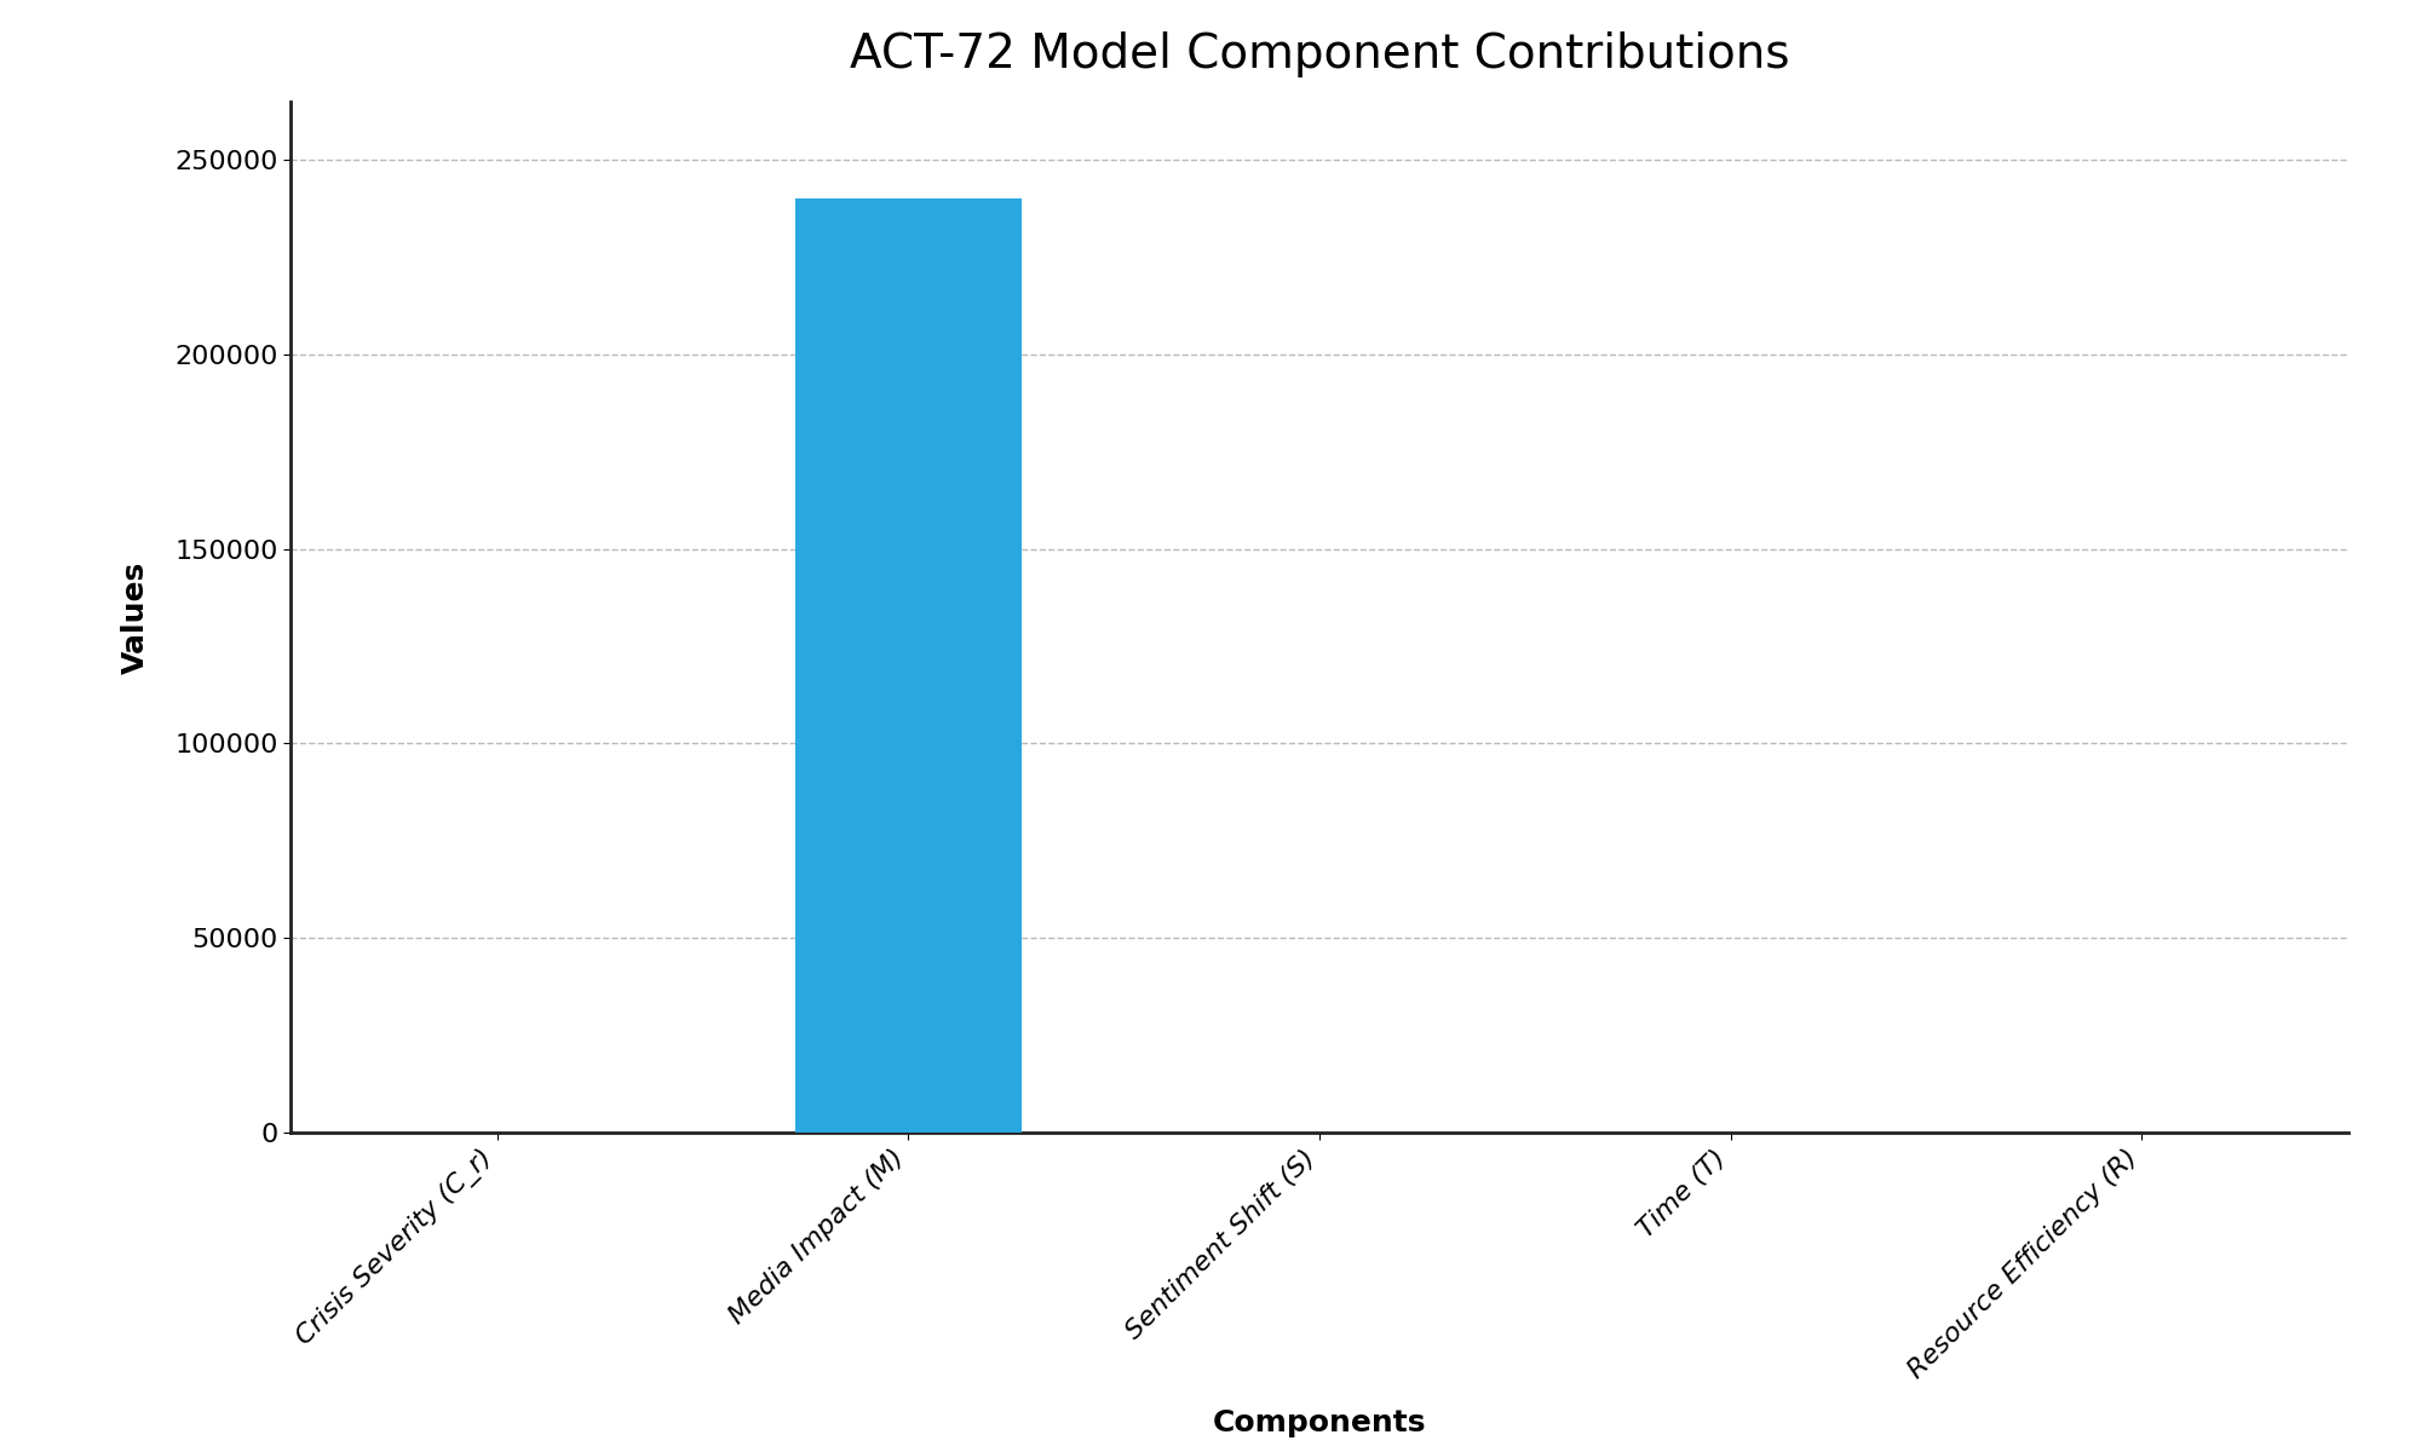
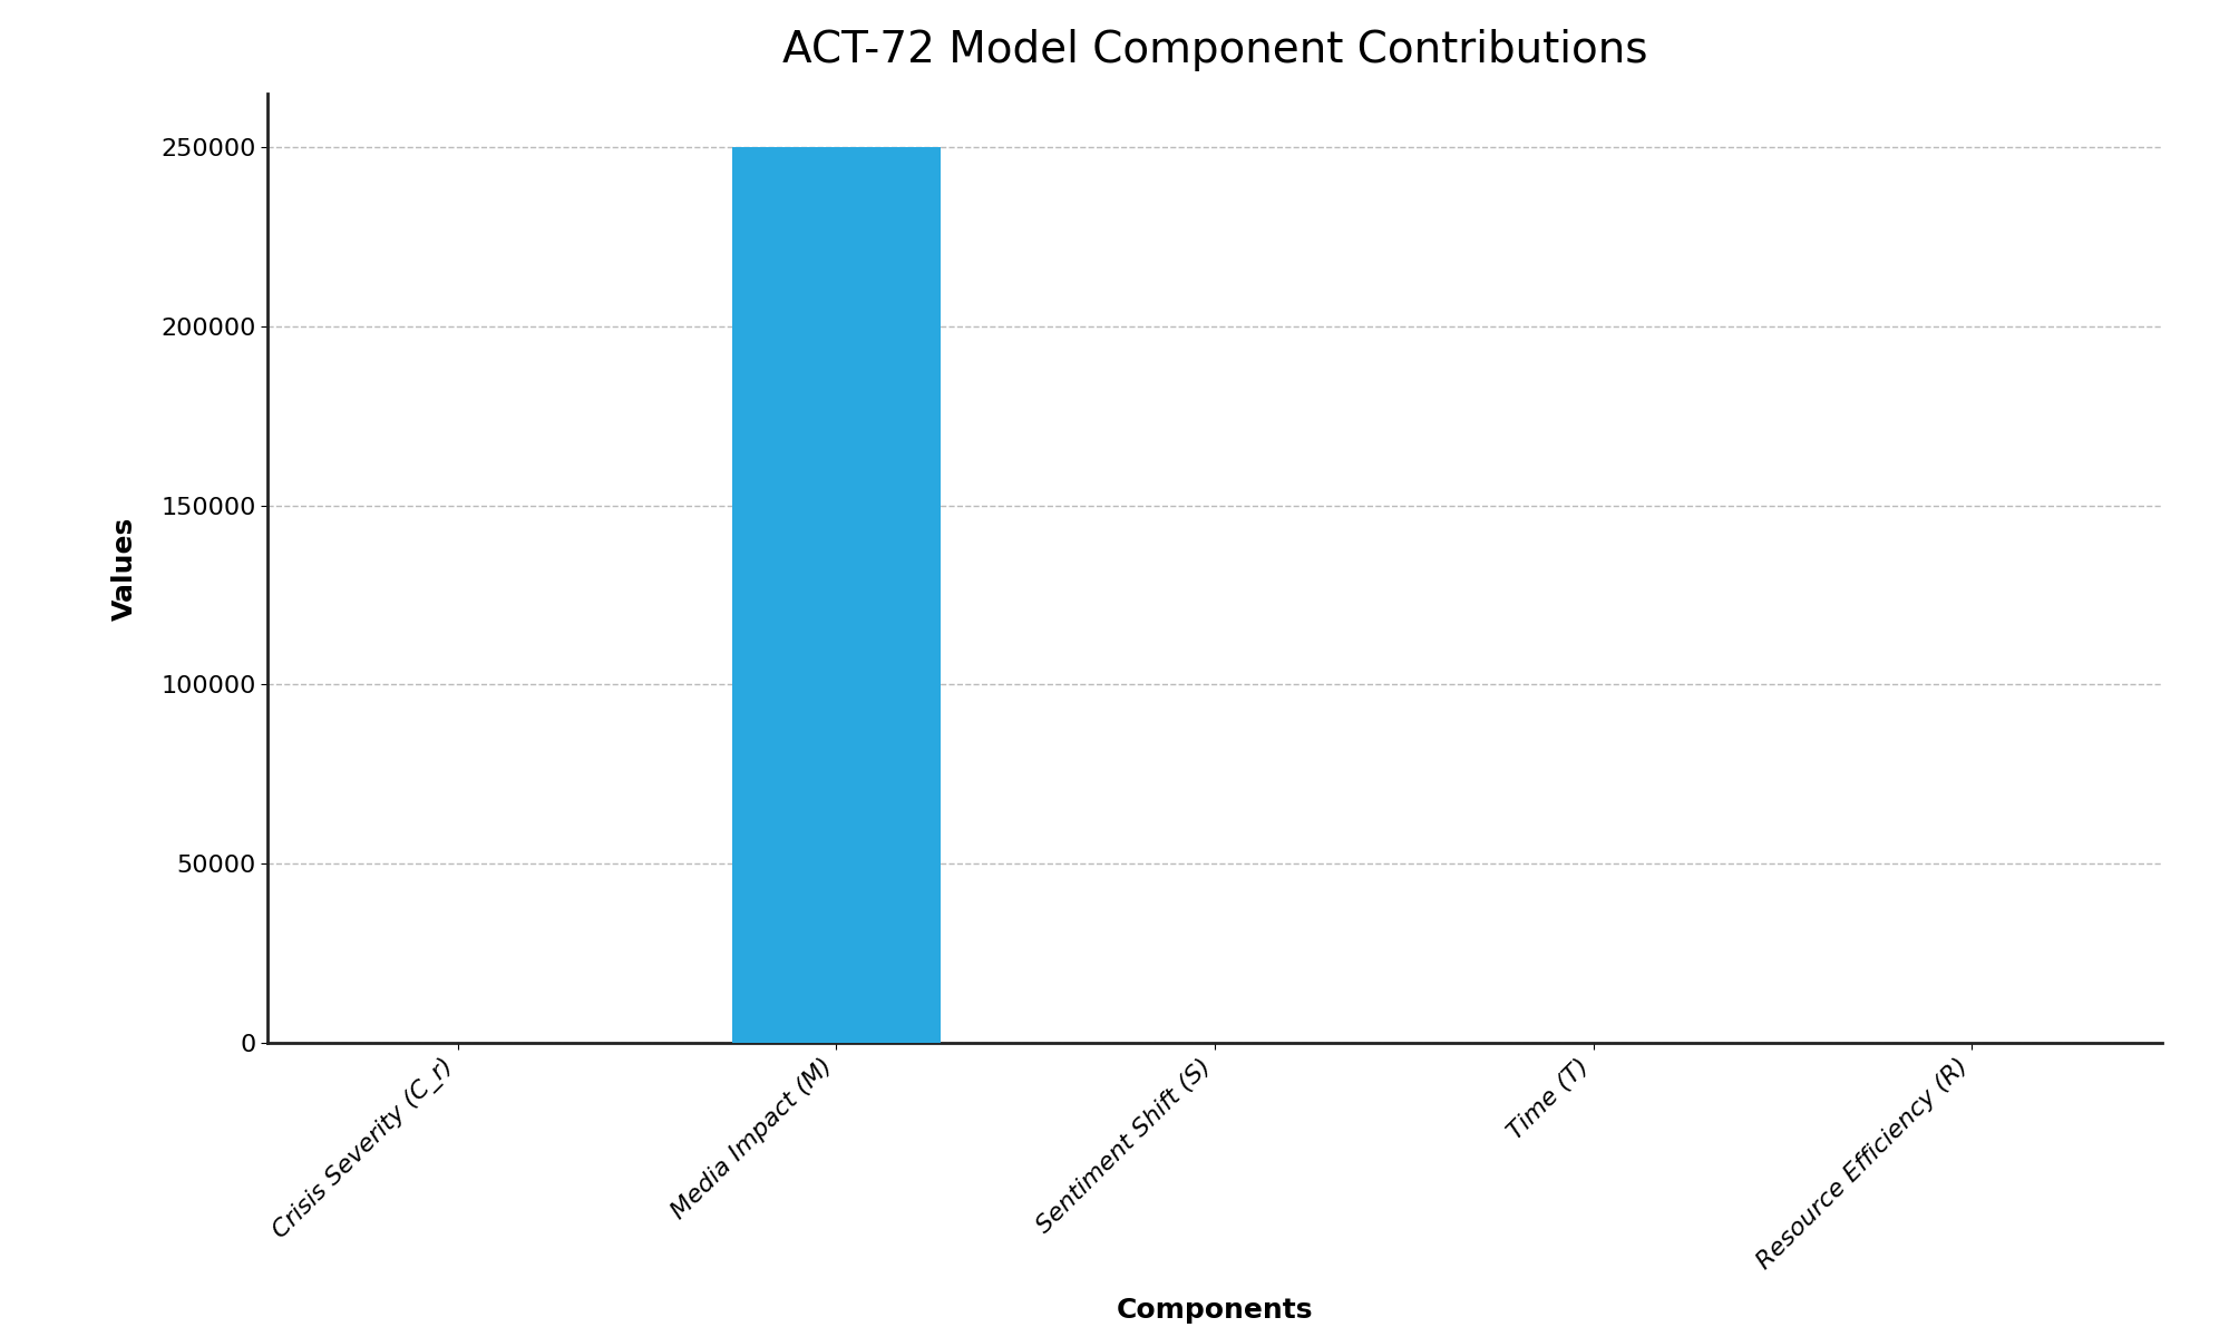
Media Impact (M): 240000 -> 250000
